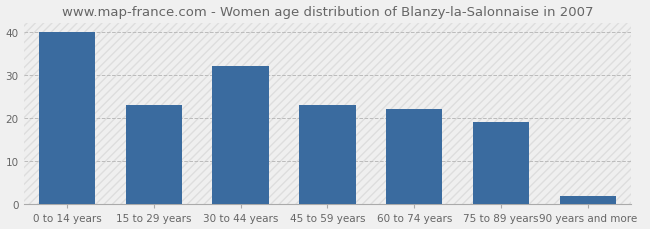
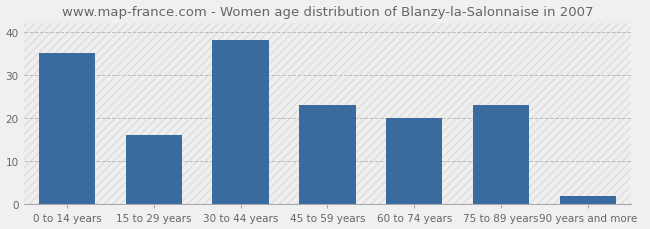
0 to 14 years: 40 -> 35
15 to 29 years: 23 -> 16
30 to 44 years: 32 -> 38
60 to 74 years: 22 -> 20
75 to 89 years: 19 -> 23
